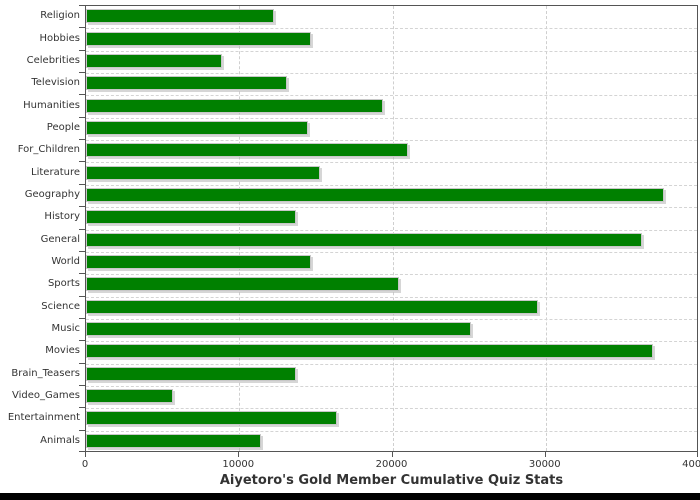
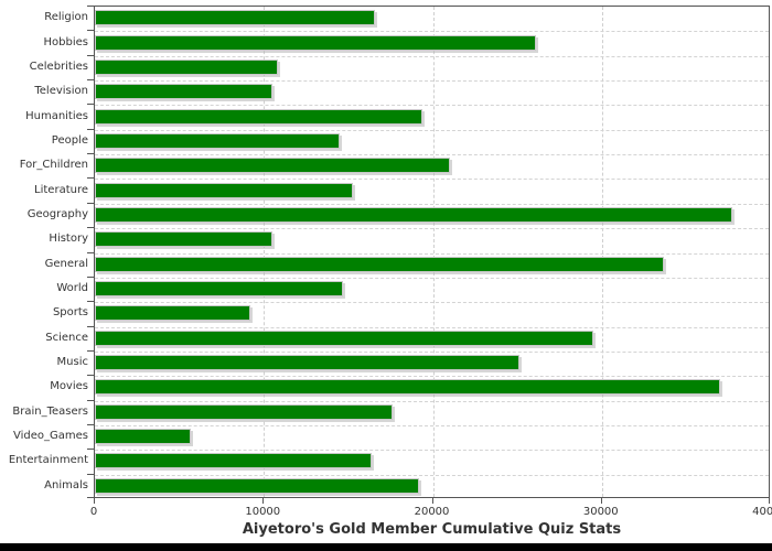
Religion: 12300 -> 16600
Hobbies: 14700 -> 26100
Celebrities: 8900 -> 10800
Television: 13100 -> 10500
History: 13700 -> 10500
General: 36300 -> 33700
Sports: 20400 -> 9200
Brain_Teasers: 13700 -> 17600
Animals: 11400 -> 19200
